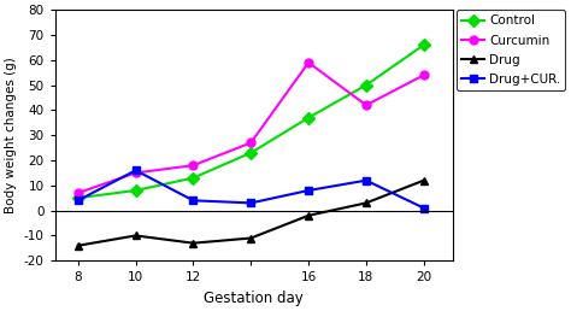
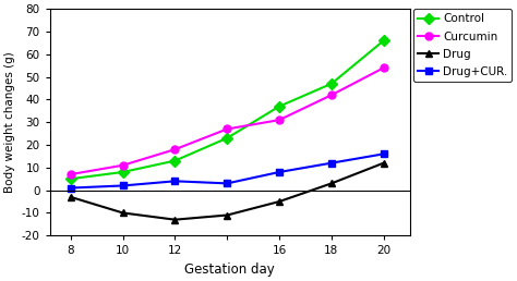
Drug/8: -14 -> -3
Drug+CUR./8: 4 -> 1
Curcumin/10: 15 -> 11
Drug+CUR./10: 16 -> 2
Curcumin/16: 59 -> 31
Drug/16: -2 -> -5
Control/18: 50 -> 47
Drug+CUR./20: 1 -> 16
